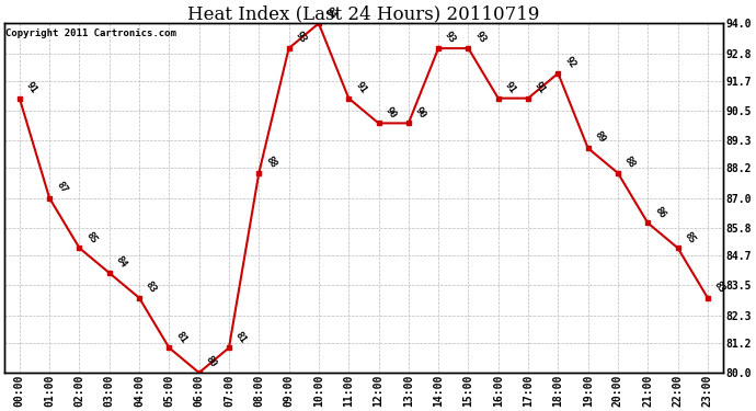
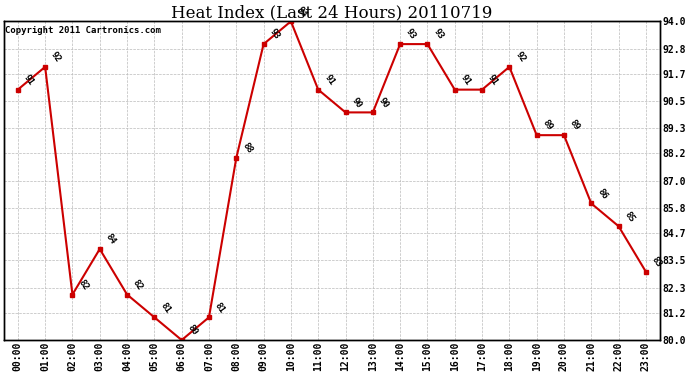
01:00: 87 -> 92
02:00: 85 -> 82
04:00: 83 -> 82
20:00: 88 -> 89
